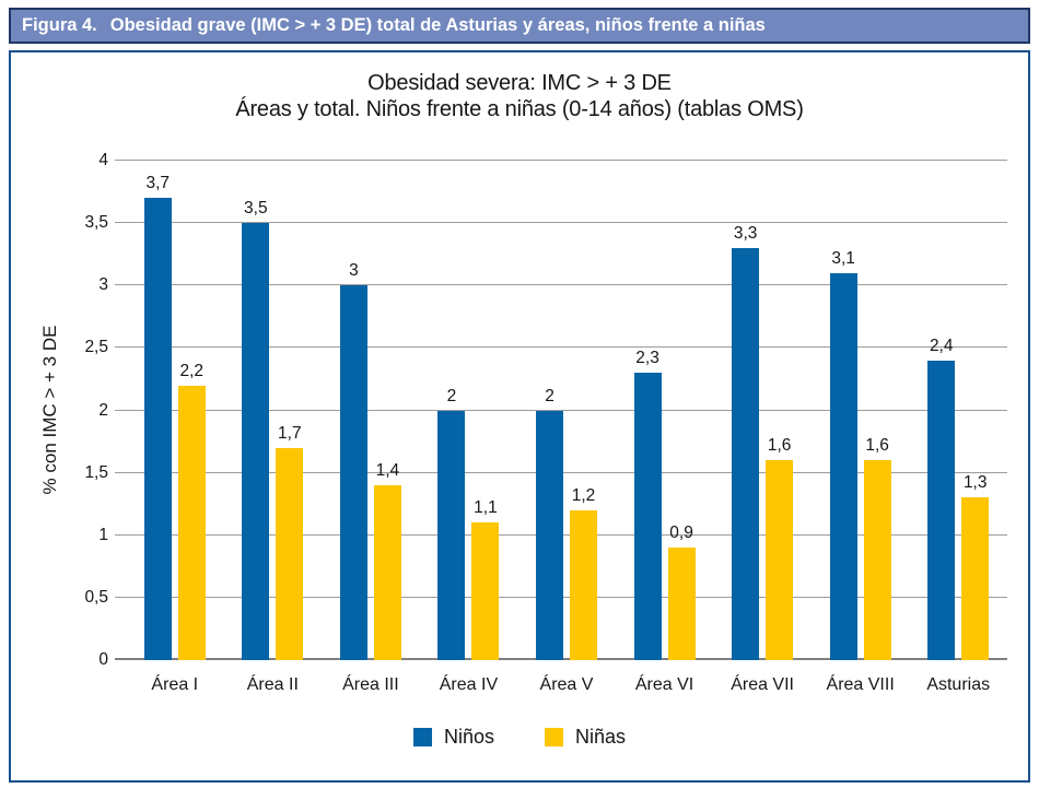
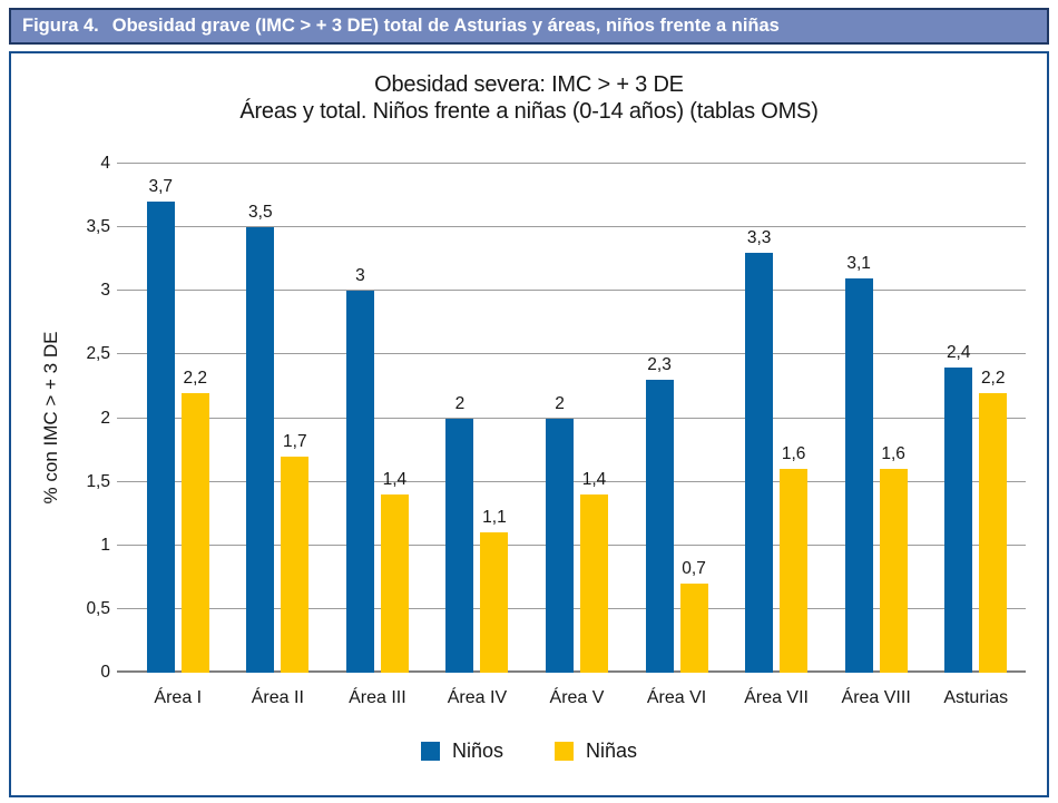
Niñas/Área V: 1,2 -> 1,4
Niñas/Área VI: 0,9 -> 0,7
Niñas/Asturias: 1,3 -> 2,2
